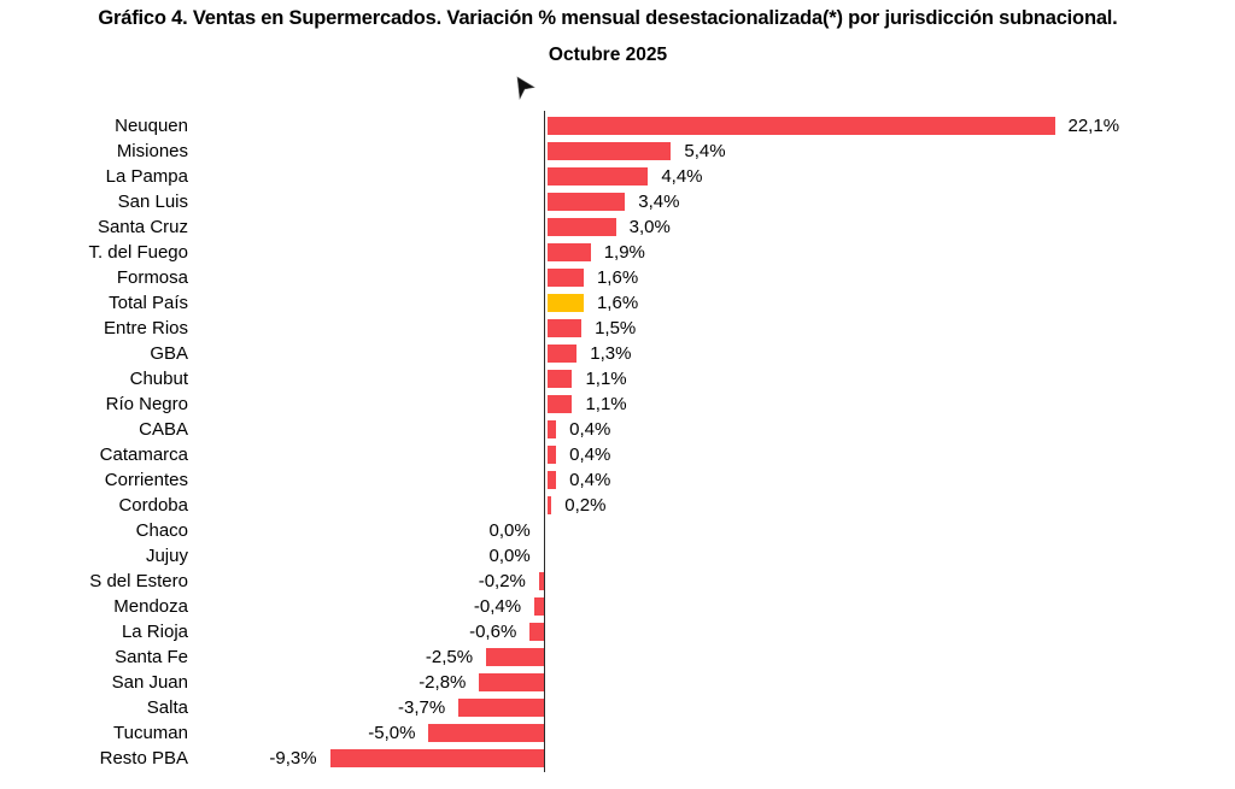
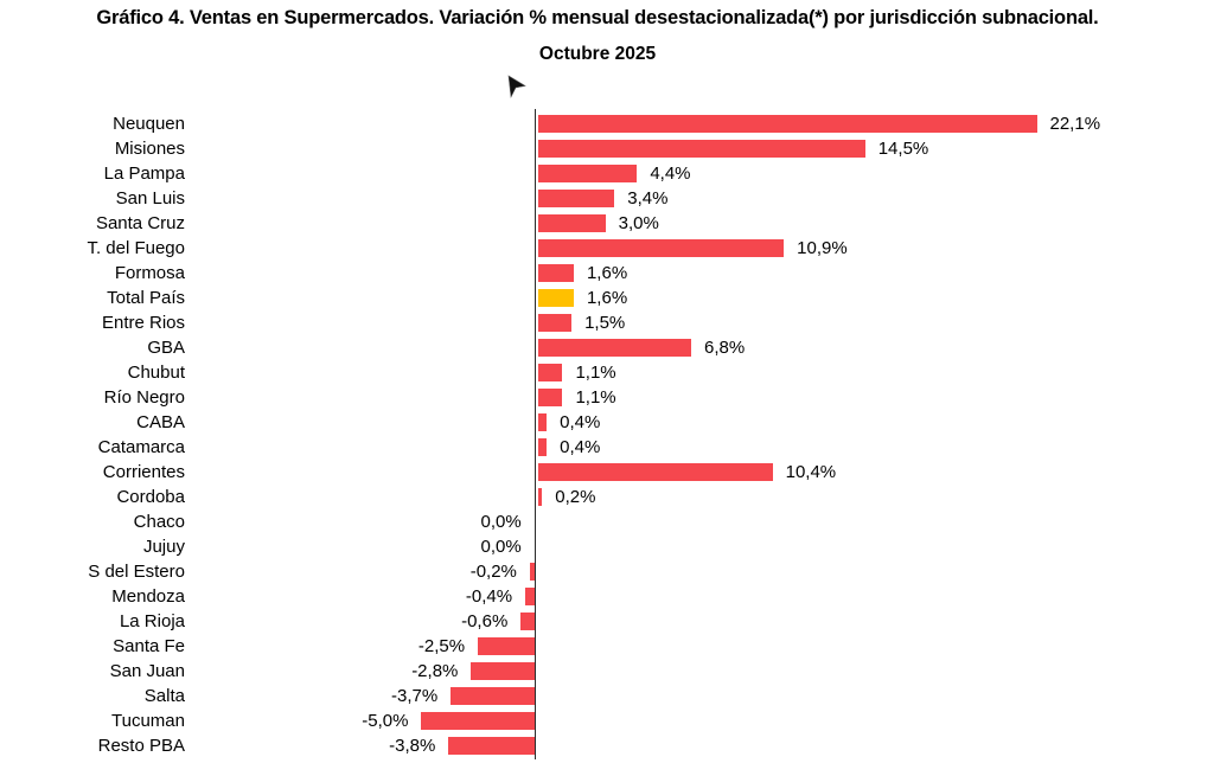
Misiones: 5,4% -> 14,5%
T. del Fuego: 1,9% -> 10,9%
GBA: 1,3% -> 6,8%
Corrientes: 0,4% -> 10,4%
Resto PBA: -9,3% -> -3,8%
